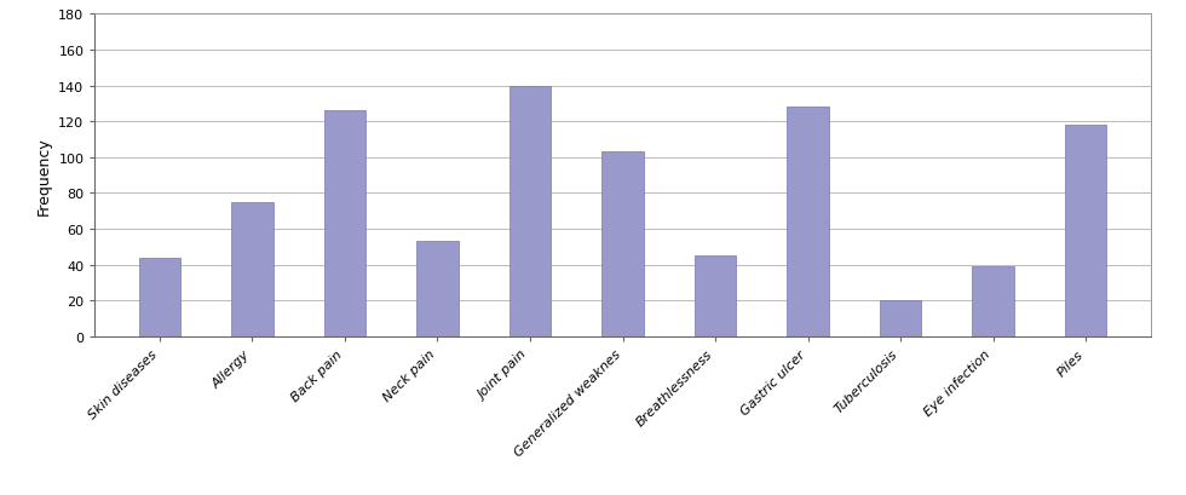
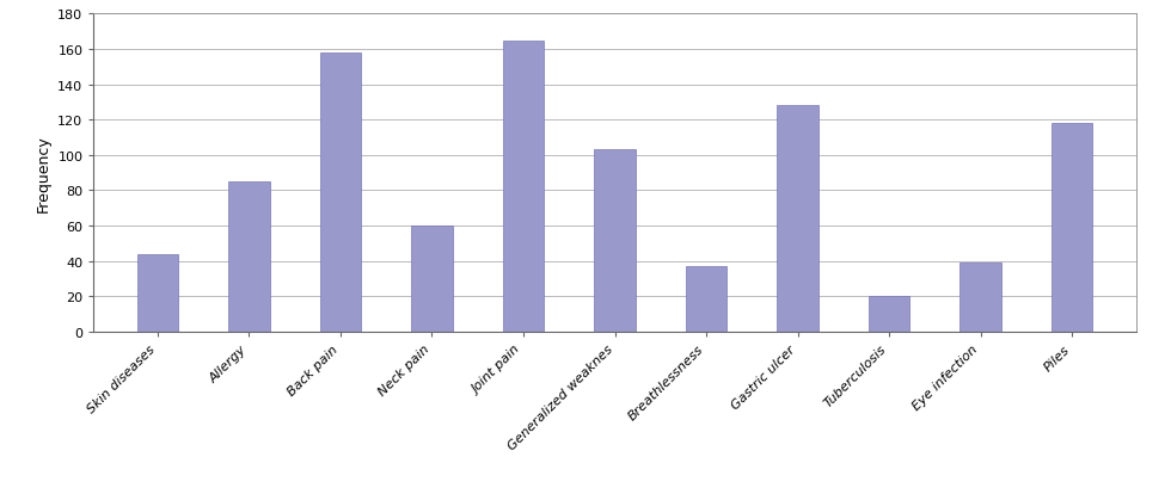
Allergy: 75 -> 85
Back pain: 126 -> 158
Neck pain: 53 -> 60
Joint pain: 140 -> 165
Breathlessness: 45 -> 37
